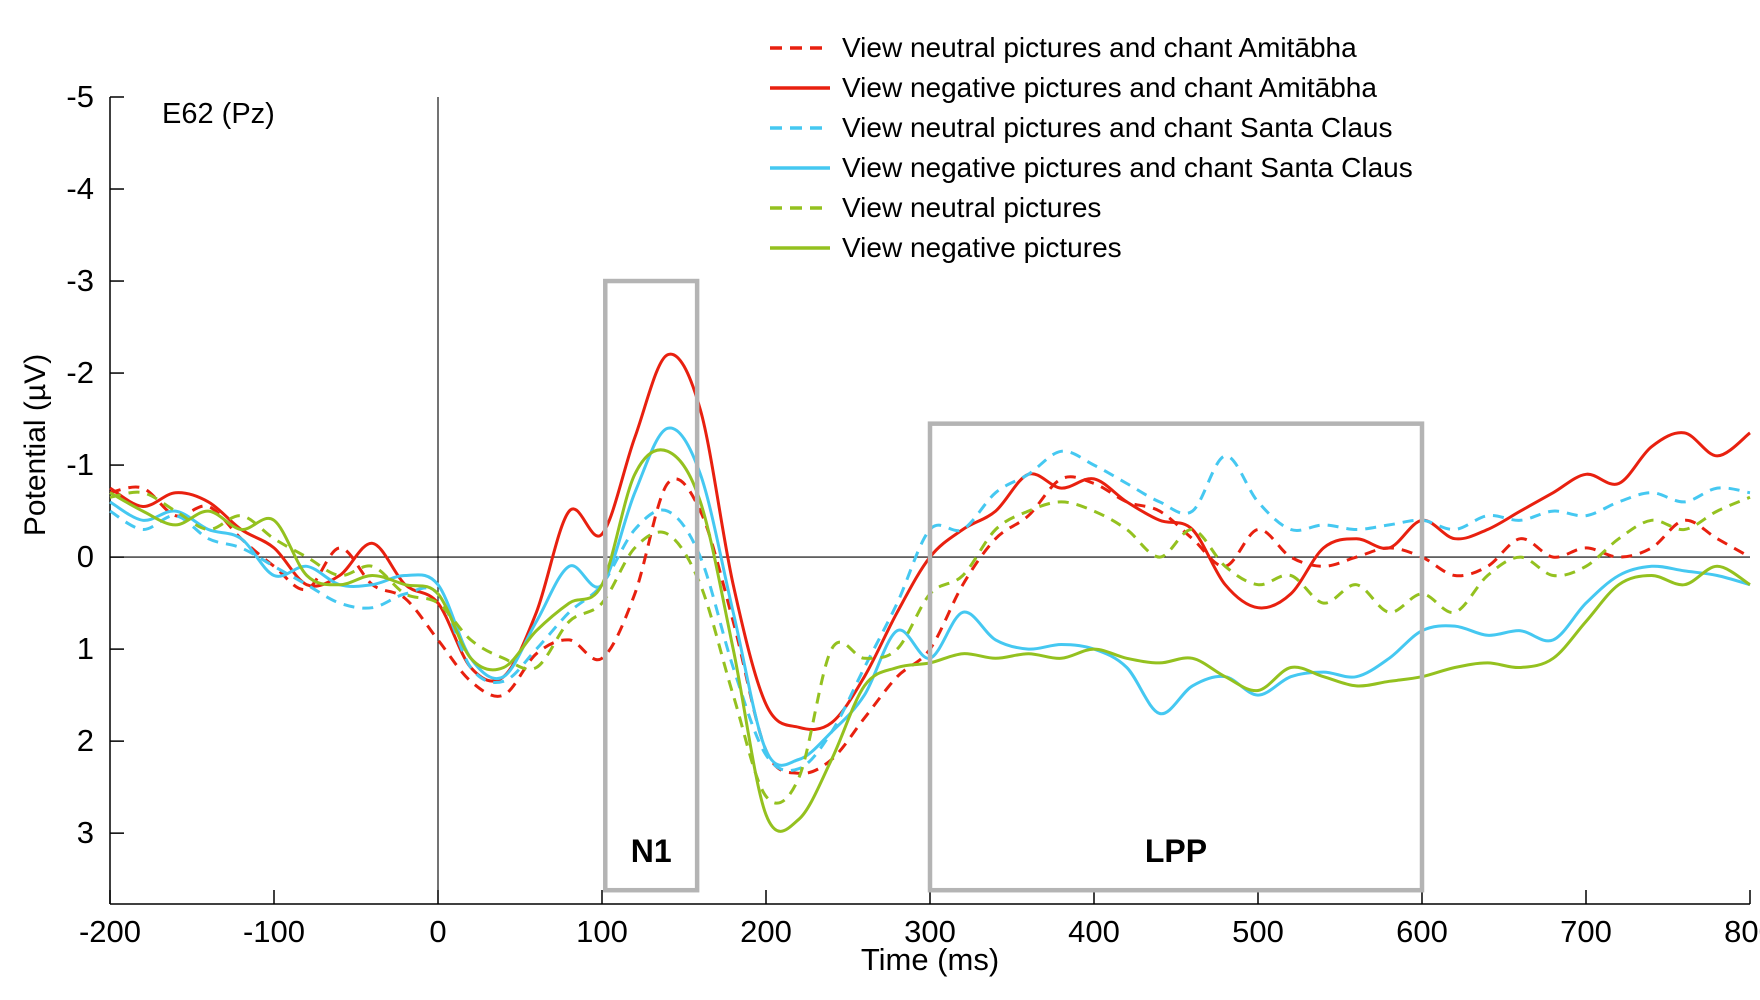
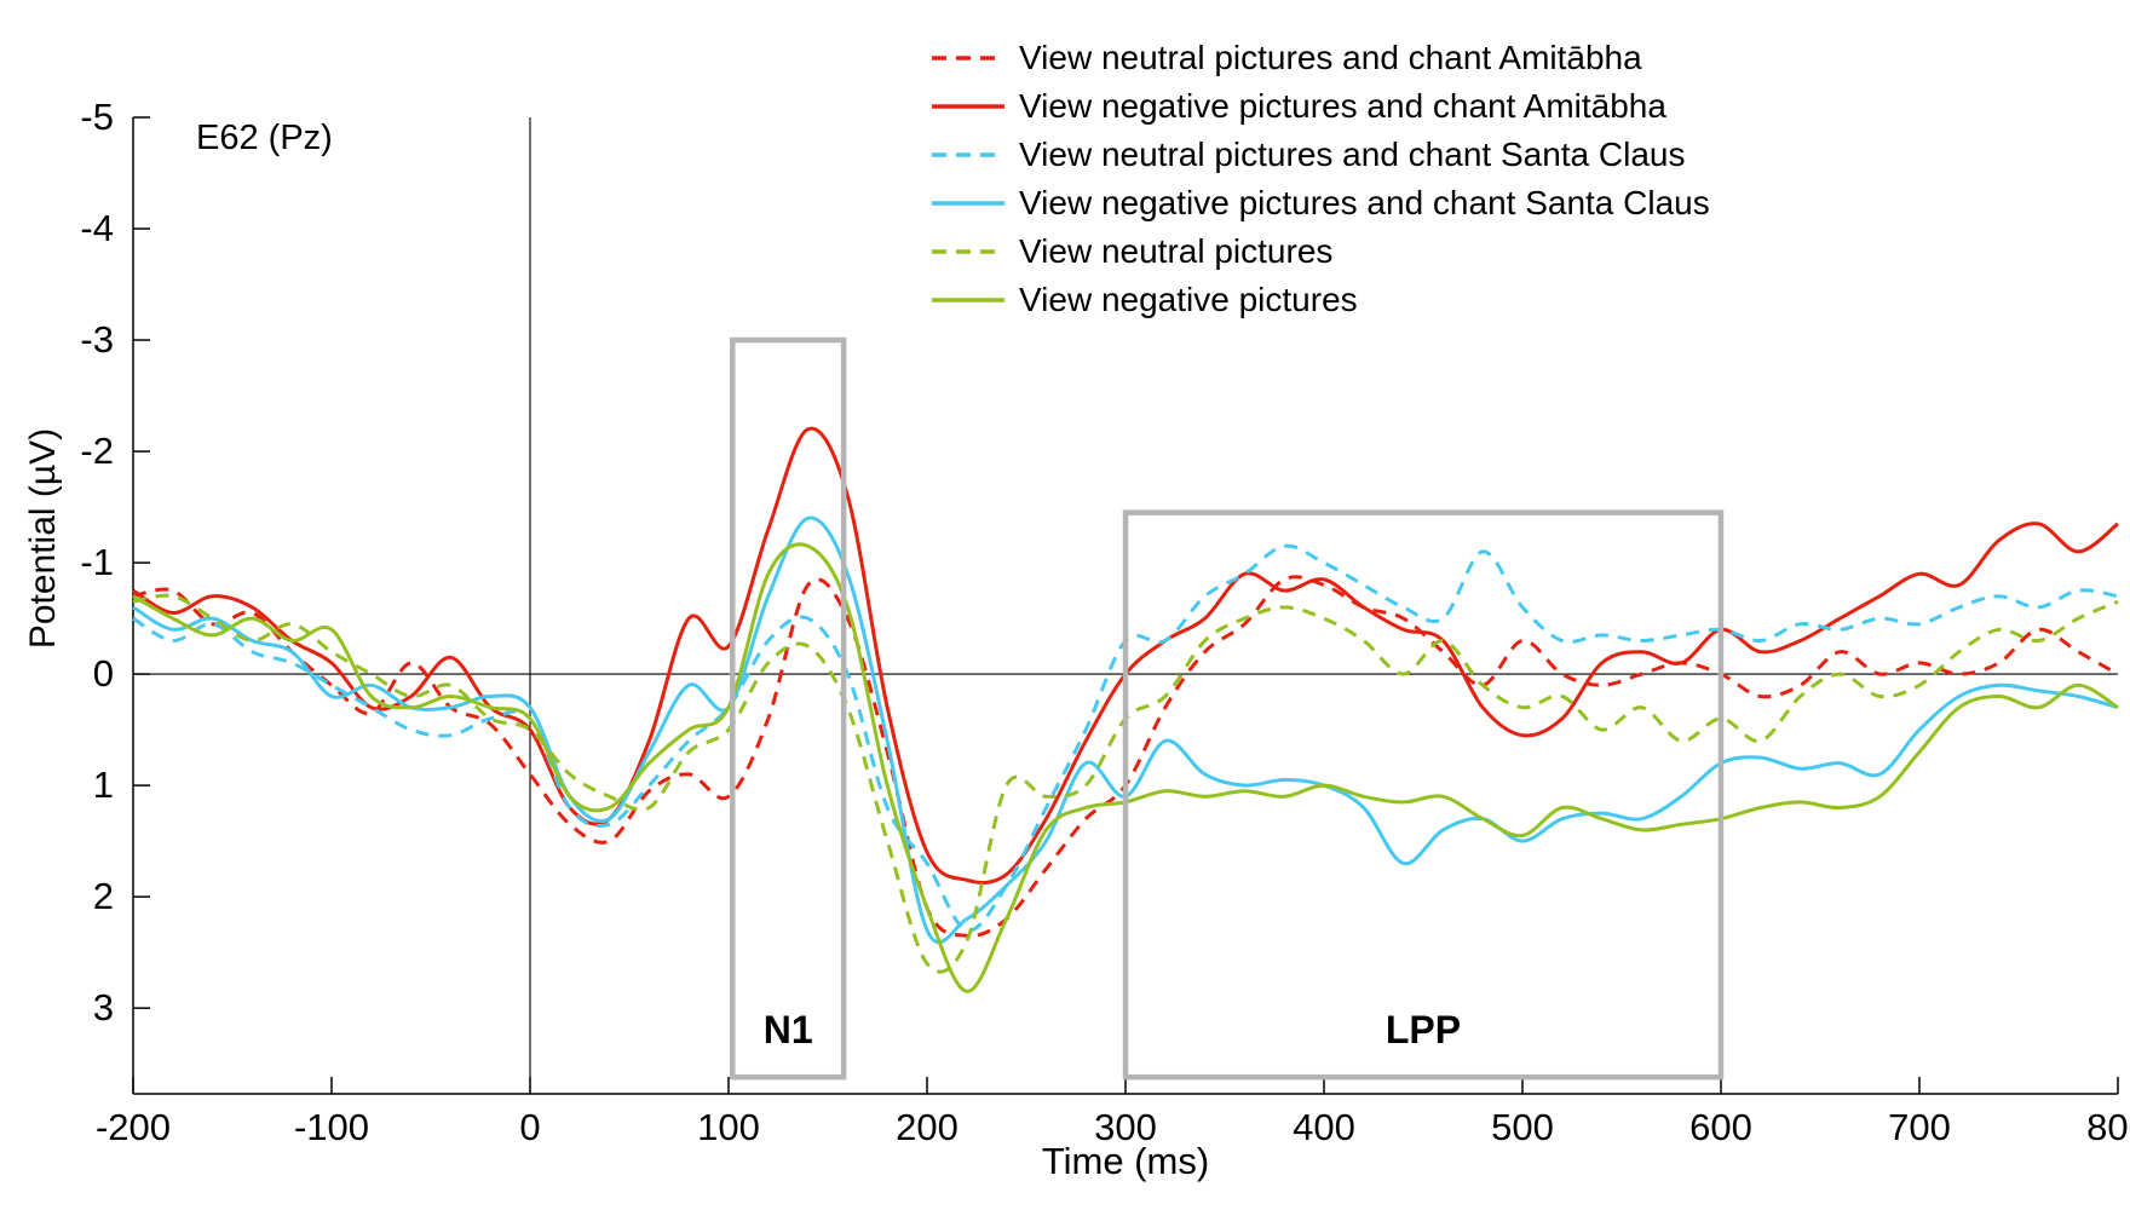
View neutral pictures and chant Santa Claus/200: 2.1 -> 1.7
View negative pictures and chant Santa Claus/200: 2.1 -> 2.3
View negative pictures/200: 2.8 -> 2.1
